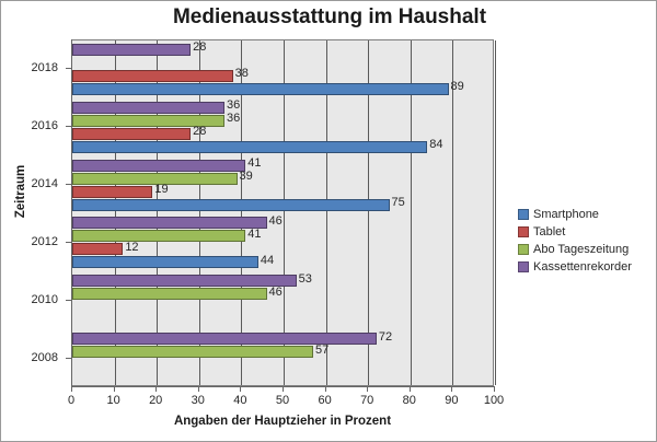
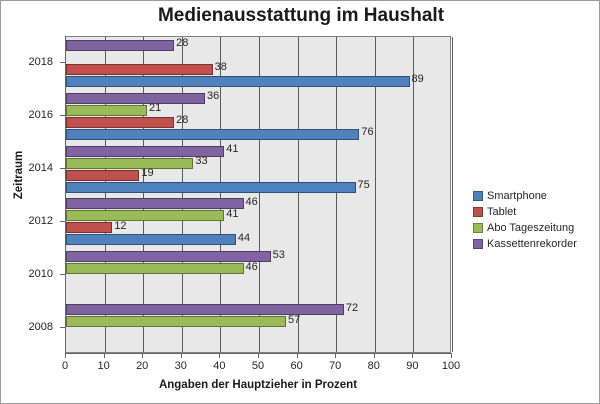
Smartphone/2016: 84 -> 76
Abo Tageszeitung/2016: 36 -> 21
Abo Tageszeitung/2014: 39 -> 33
